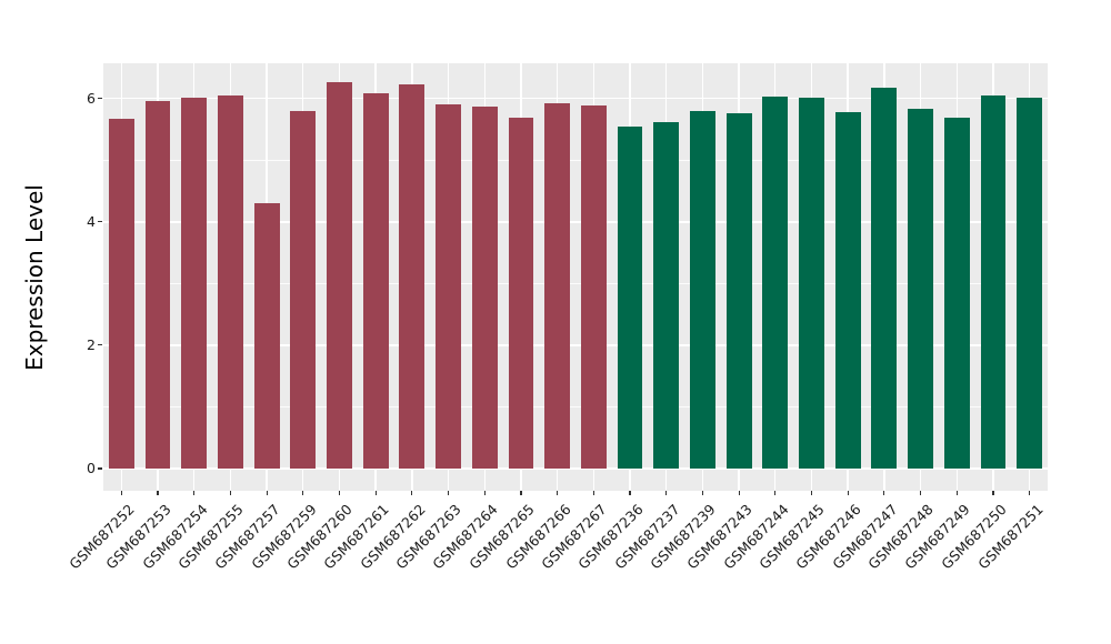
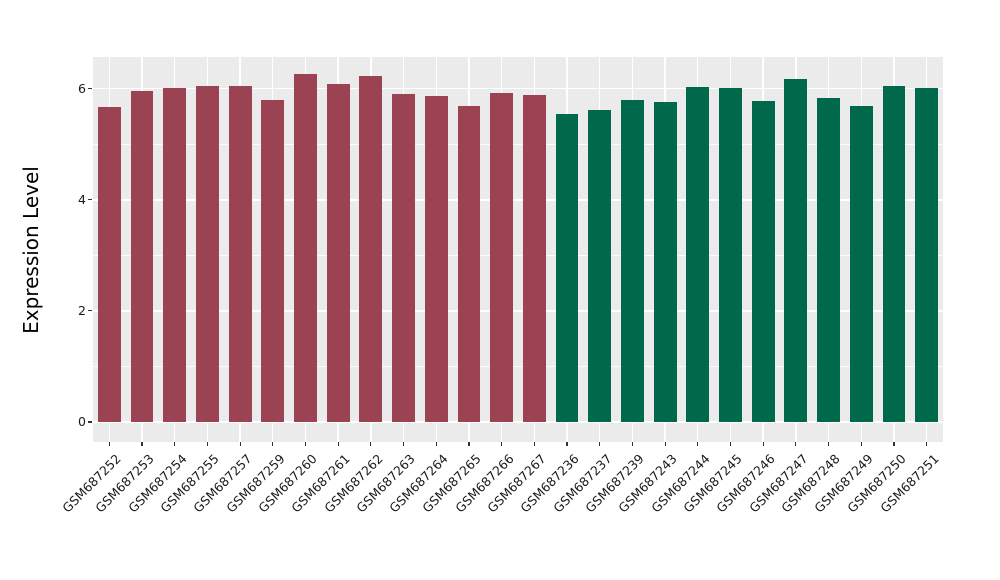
GSM687257: 4.3 -> 6.0
